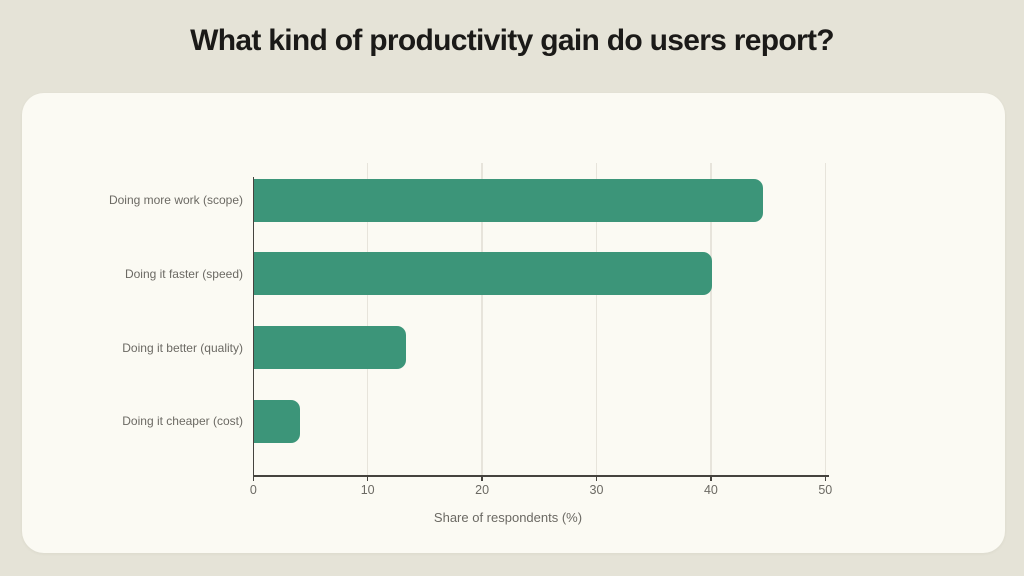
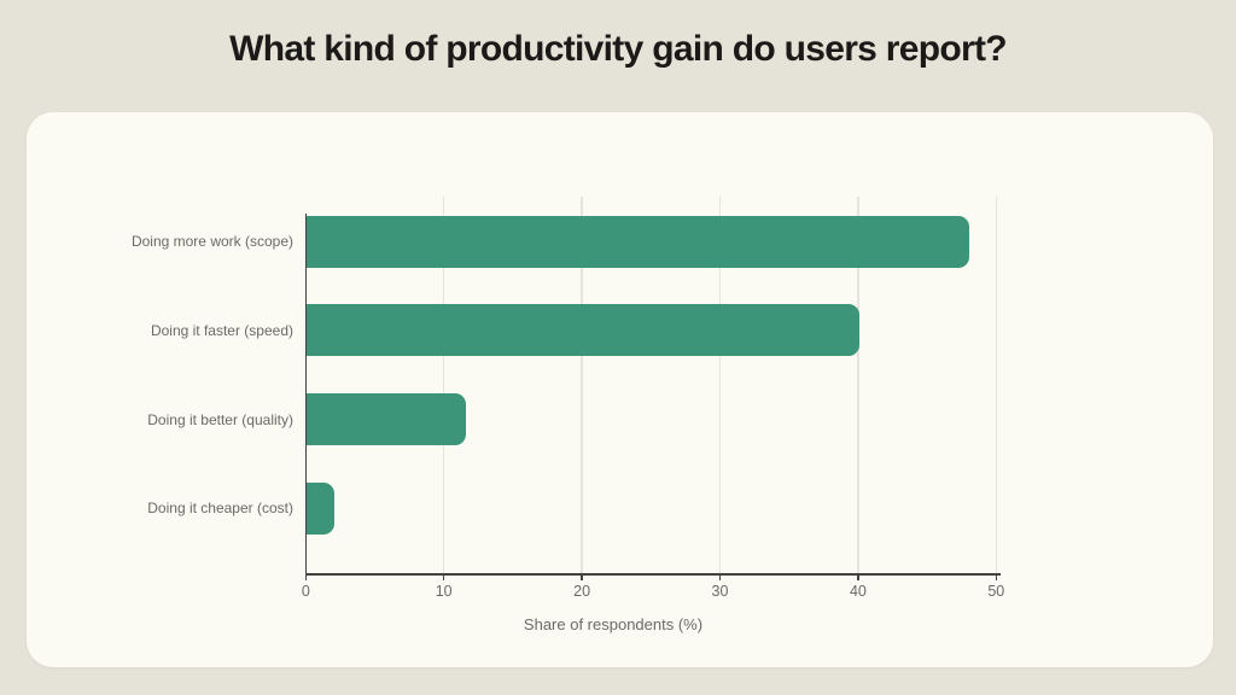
Doing more work (scope): 44.5 -> 48.0
Doing it better (quality): 13.3 -> 11.5
Doing it cheaper (cost): 4.0 -> 2.0
